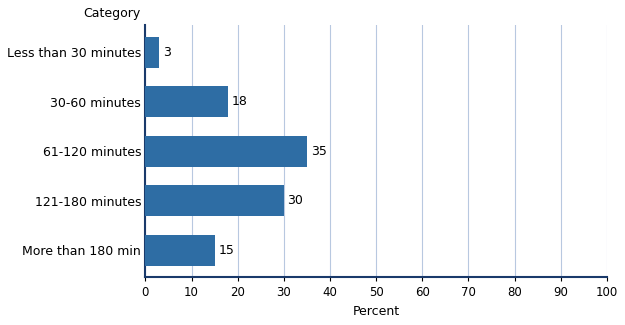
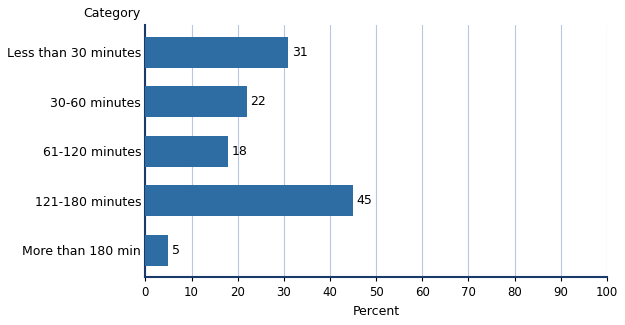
Less than 30 minutes: 3 -> 31
30-60 minutes: 18 -> 22
61-120 minutes: 35 -> 18
121-180 minutes: 30 -> 45
More than 180 min: 15 -> 5
